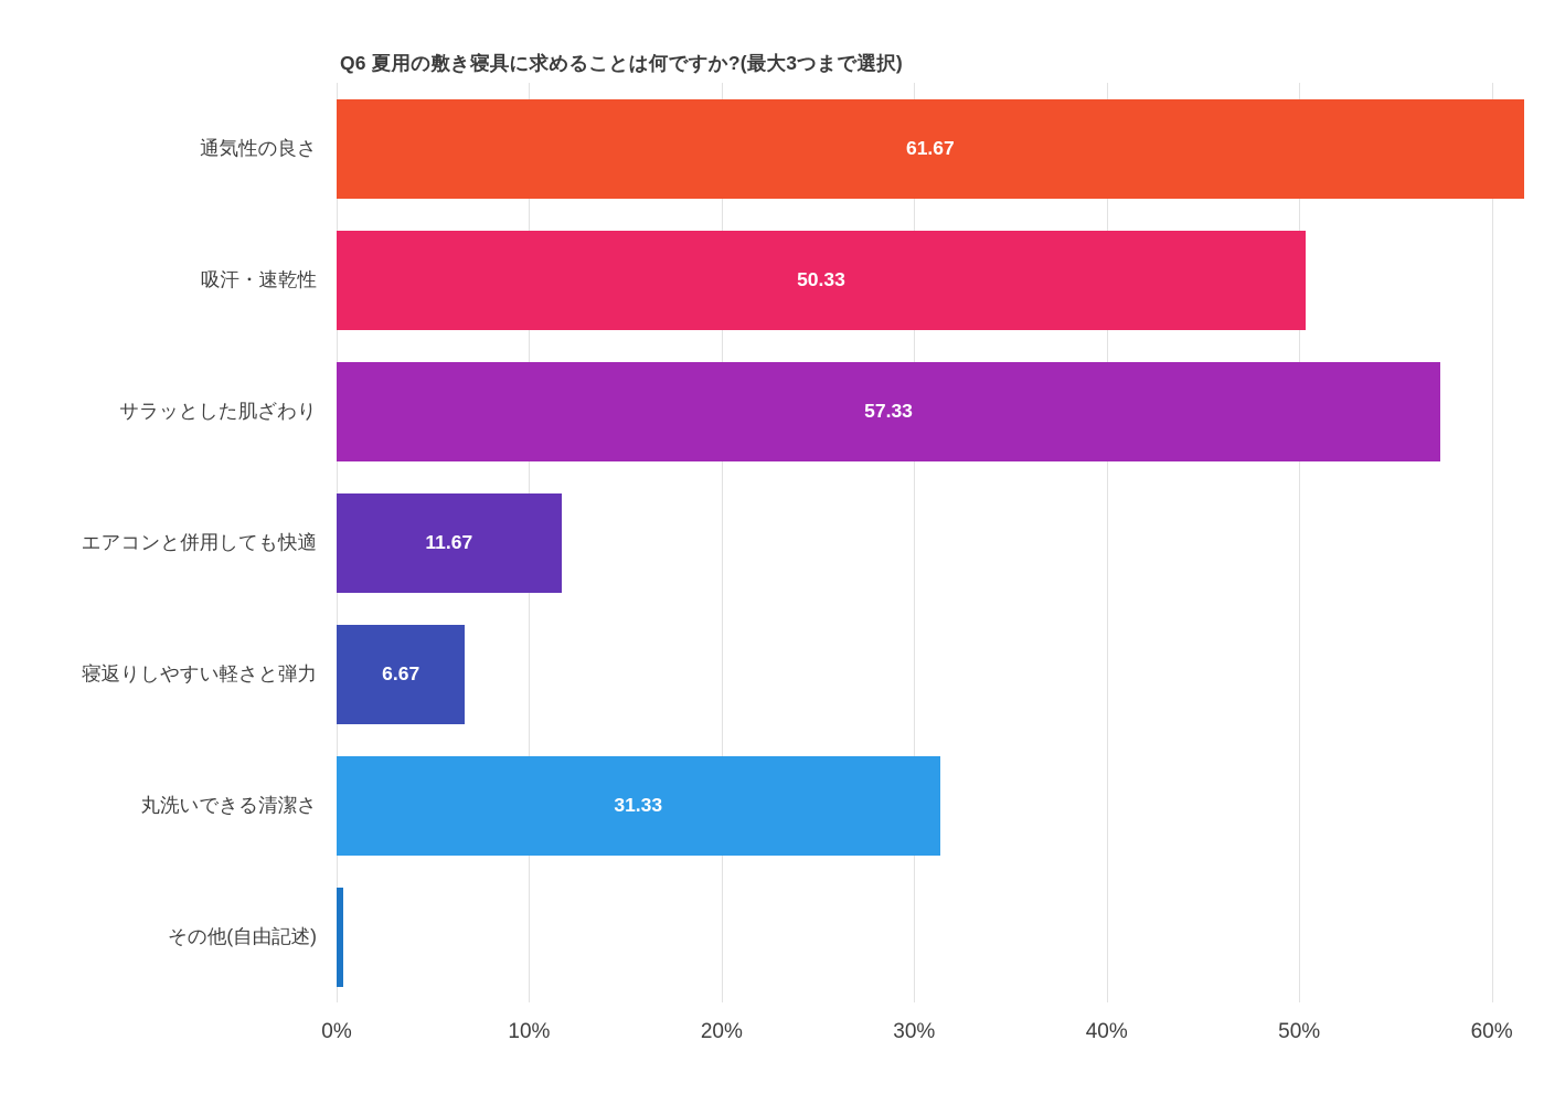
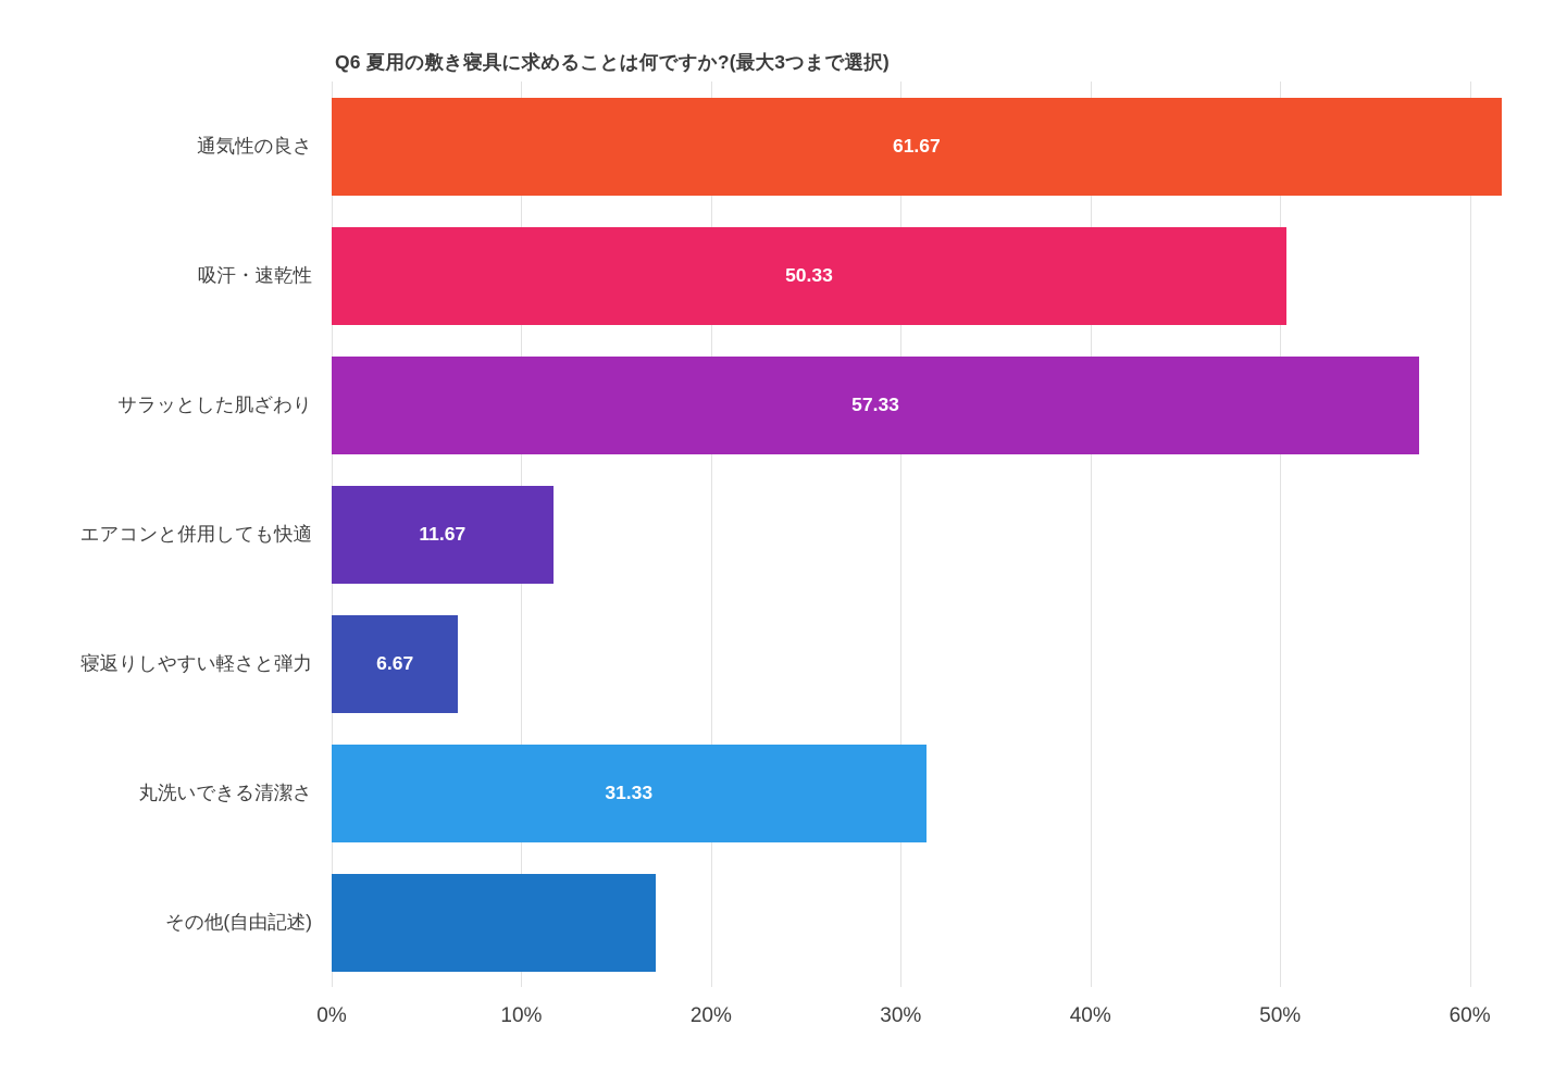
その他(自由記述): 0.3% -> 17.1%
